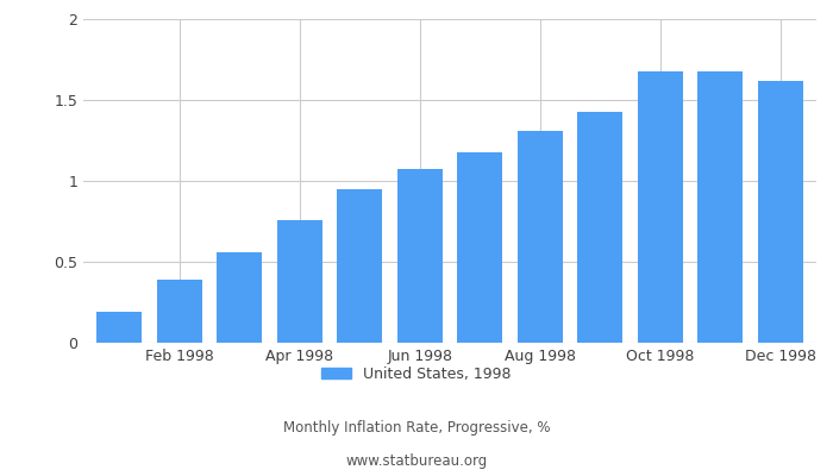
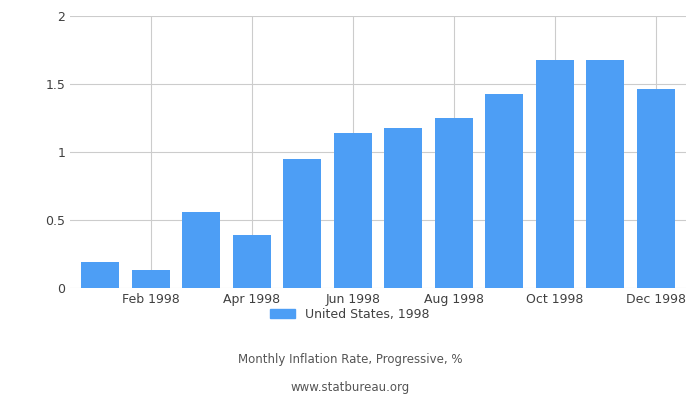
Feb 1998: 0.39 -> 0.13
Apr 1998: 0.76 -> 0.39
Jun 1998: 1.07 -> 1.14
Aug 1998: 1.31 -> 1.25
Dec 1998: 1.62 -> 1.46
